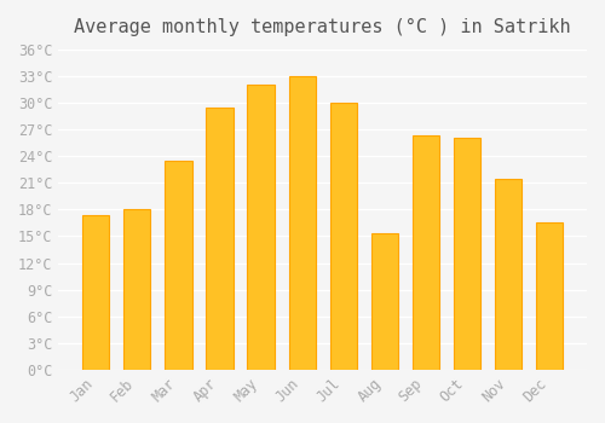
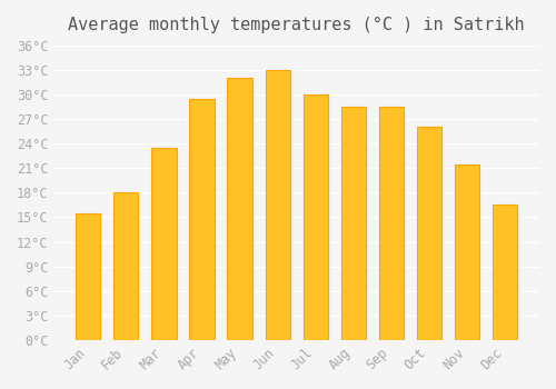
Jan: 17.4°C -> 15.5°C
Aug: 15.4°C -> 28.5°C
Sep: 26.4°C -> 28.5°C
